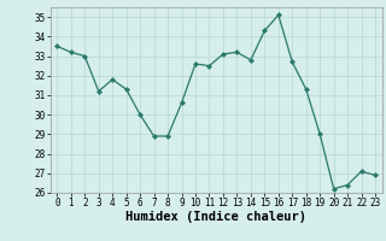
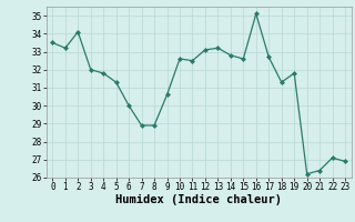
2: 33.0 -> 34.1
3: 31.2 -> 32.0
15: 34.3 -> 32.6
19: 29.0 -> 31.8
